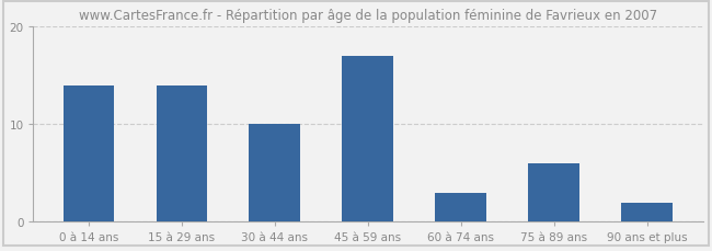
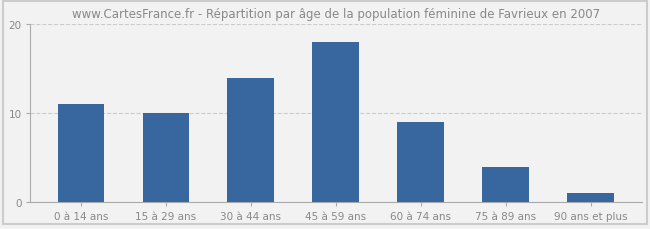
0 à 14 ans: 14 -> 11
15 à 29 ans: 14 -> 10
30 à 44 ans: 10 -> 14
45 à 59 ans: 17 -> 18
60 à 74 ans: 3 -> 9
75 à 89 ans: 6 -> 4
90 ans et plus: 2 -> 1
